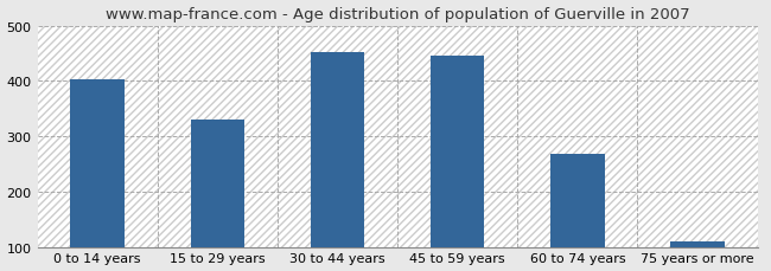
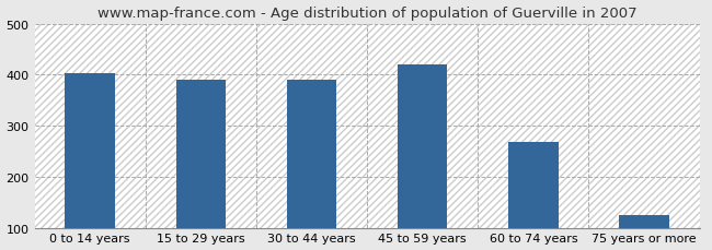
15 to 29 years: 330 -> 390
30 to 44 years: 451 -> 390
45 to 59 years: 446 -> 420
75 years or more: 109 -> 125
